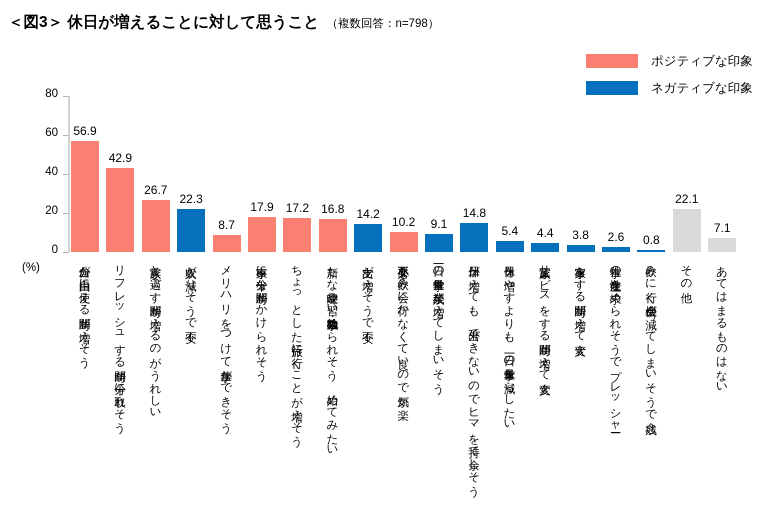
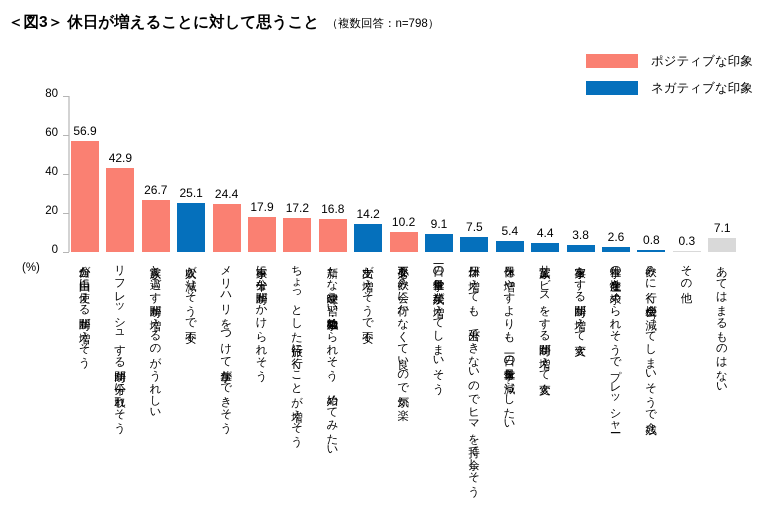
収入が減りそうで不安: 22.3 -> 25.1
メリハリをつけて仕事ができそう: 8.7 -> 24.4
休日が増えても、外出できないのでヒマを持て余しそう: 14.8 -> 7.5
その他: 22.1 -> 0.3
